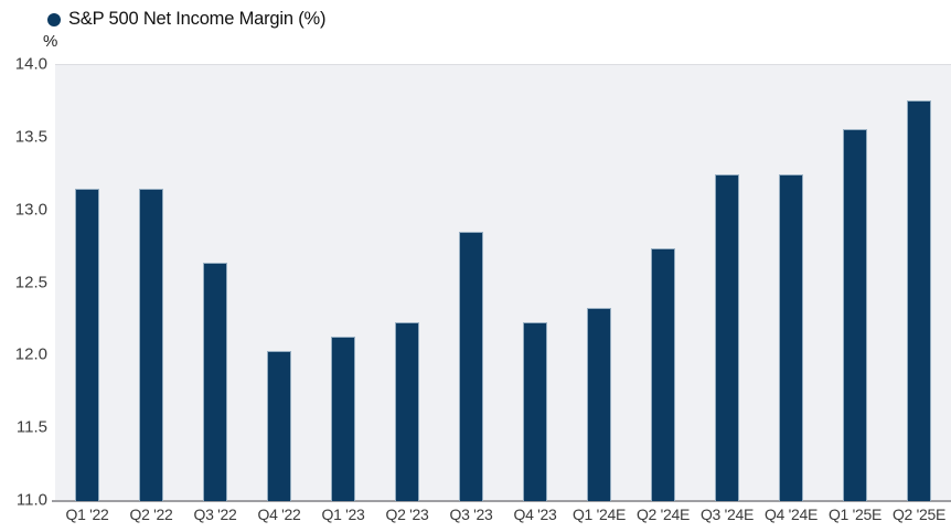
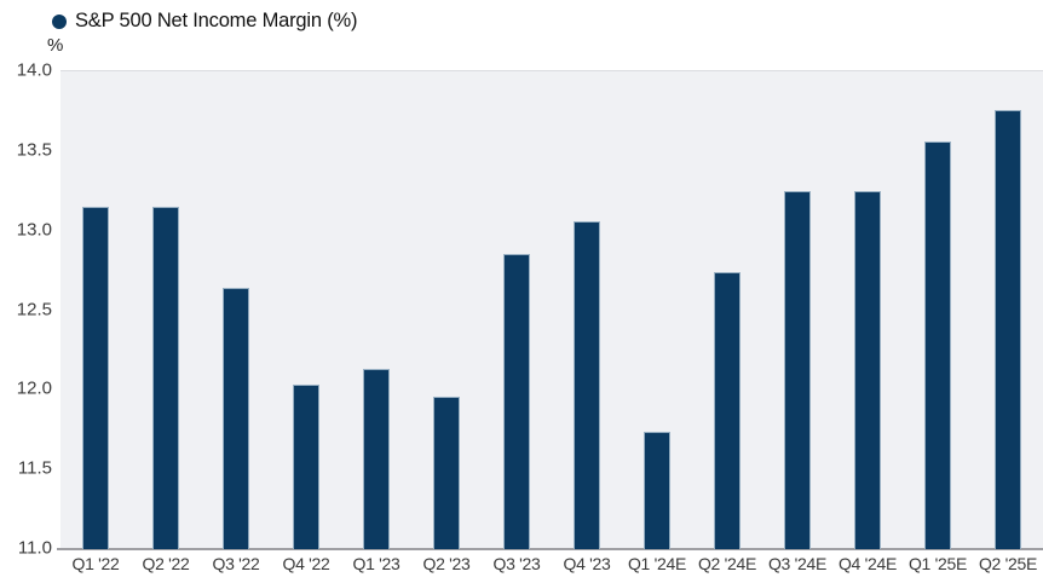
Q2 '23: 12.23 -> 11.96
Q4 '23: 12.23 -> 13.06
Q1 '24E: 12.33 -> 11.74
